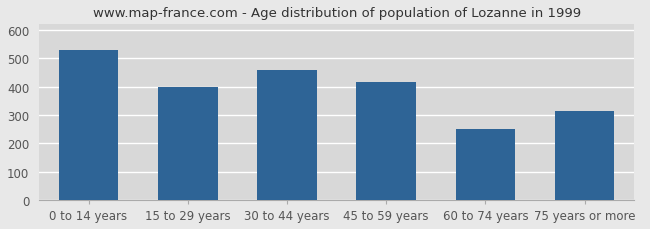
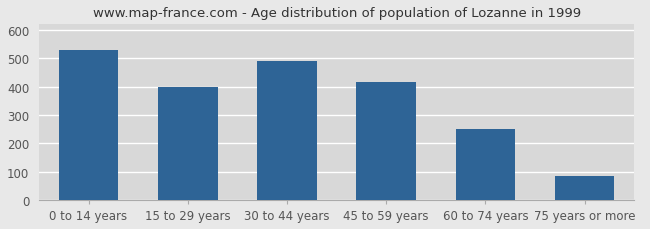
30 to 44 years: 460 -> 490
75 years or more: 315 -> 85
